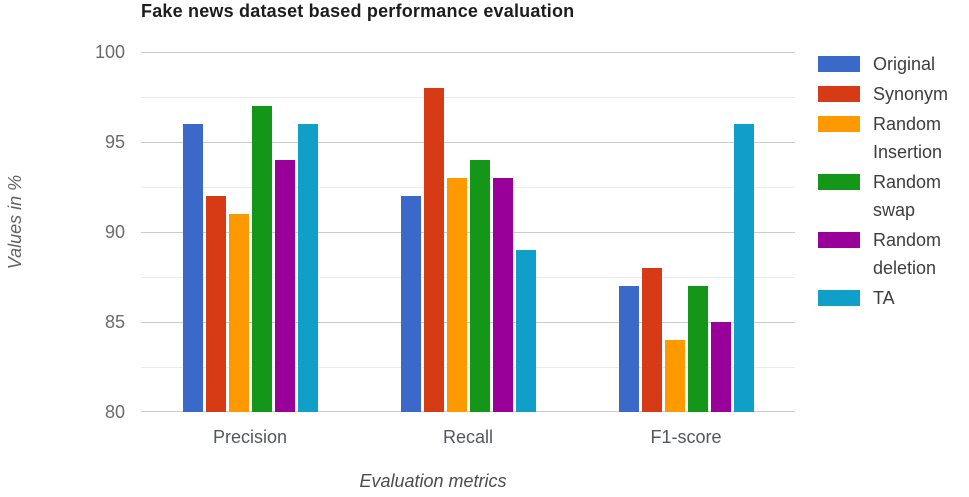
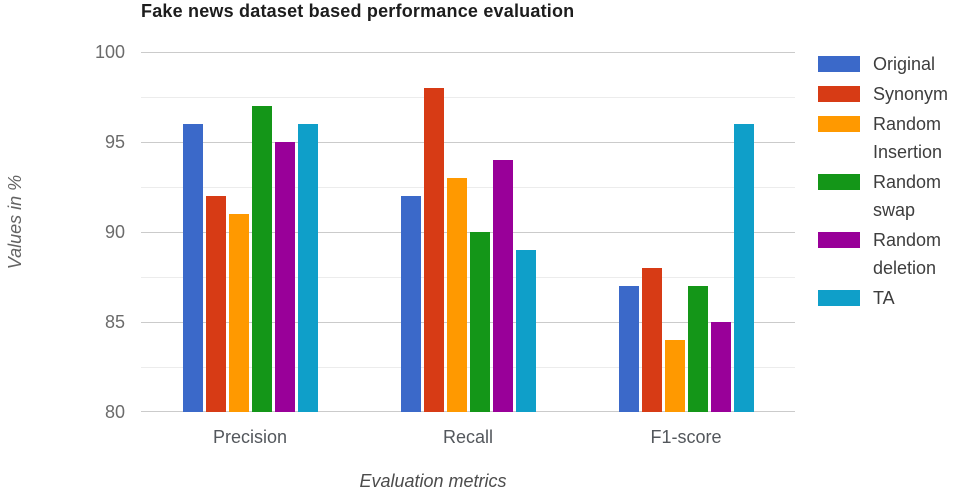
Random deletion/Precision: 94 -> 95
Random swap/Recall: 94 -> 90
Random deletion/Recall: 93 -> 94
